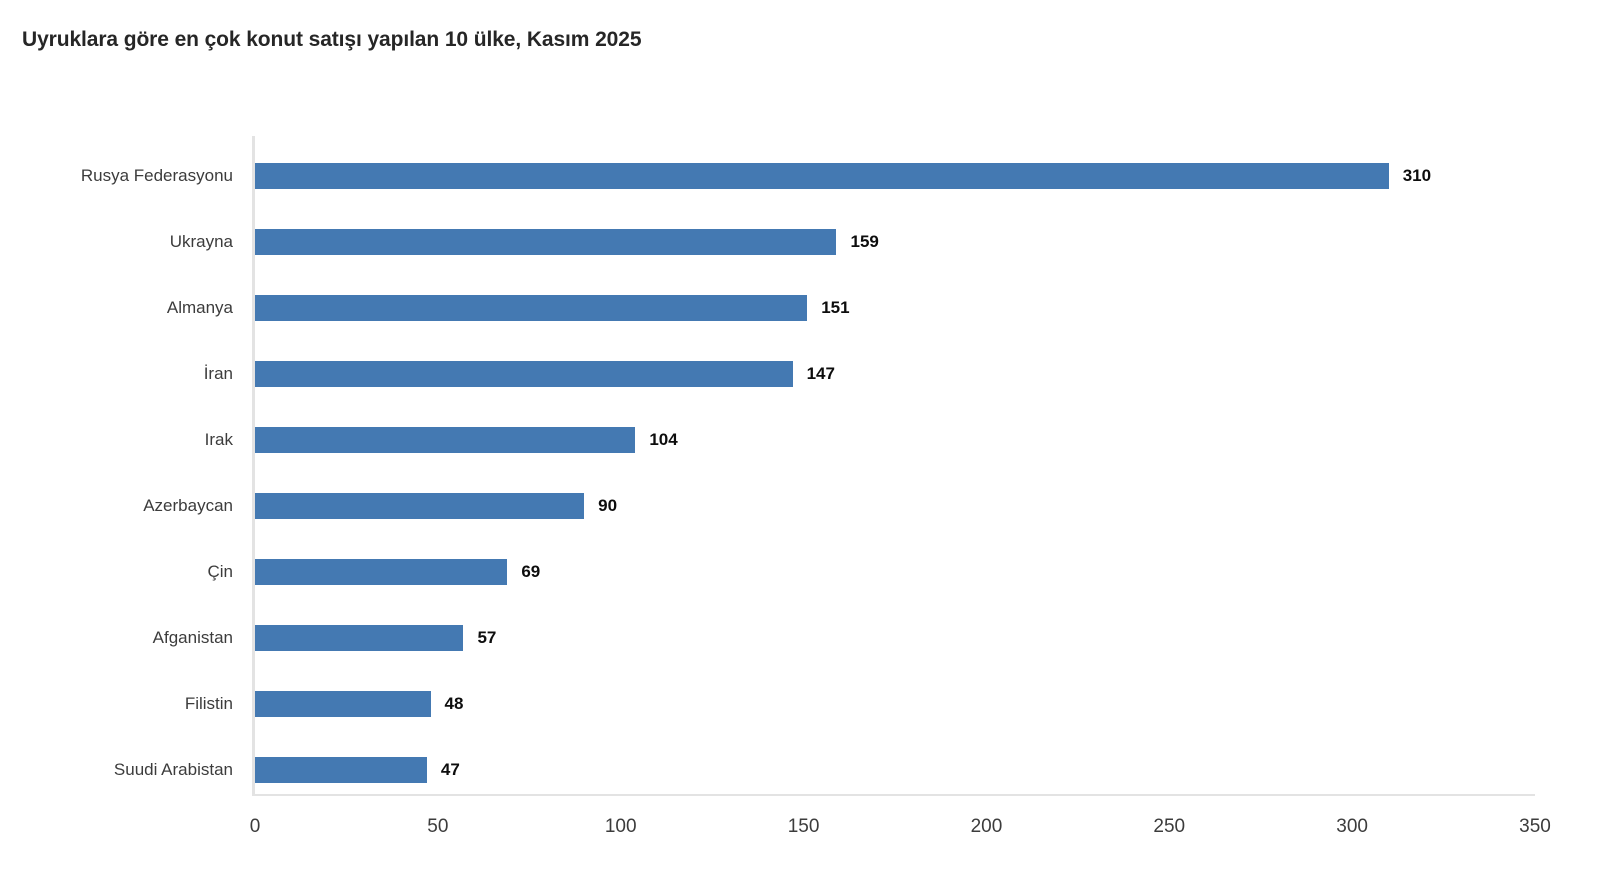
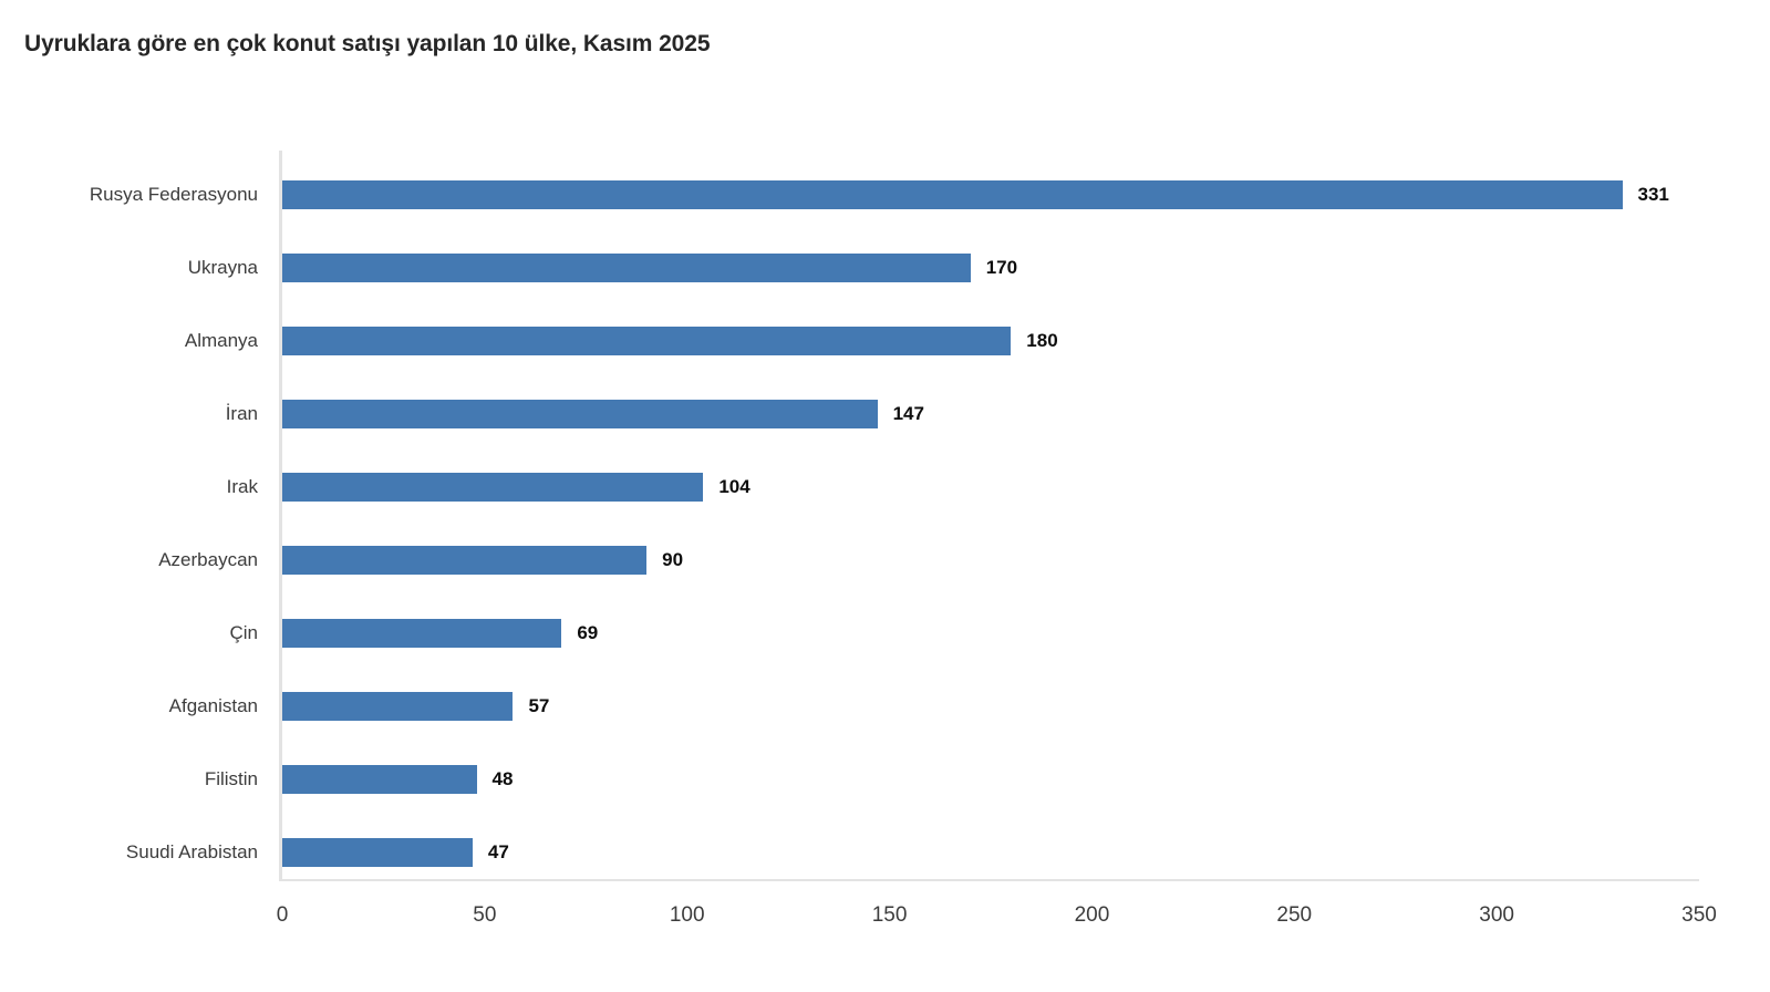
Rusya Federasyonu: 310 -> 331
Ukrayna: 159 -> 170
Almanya: 151 -> 180
